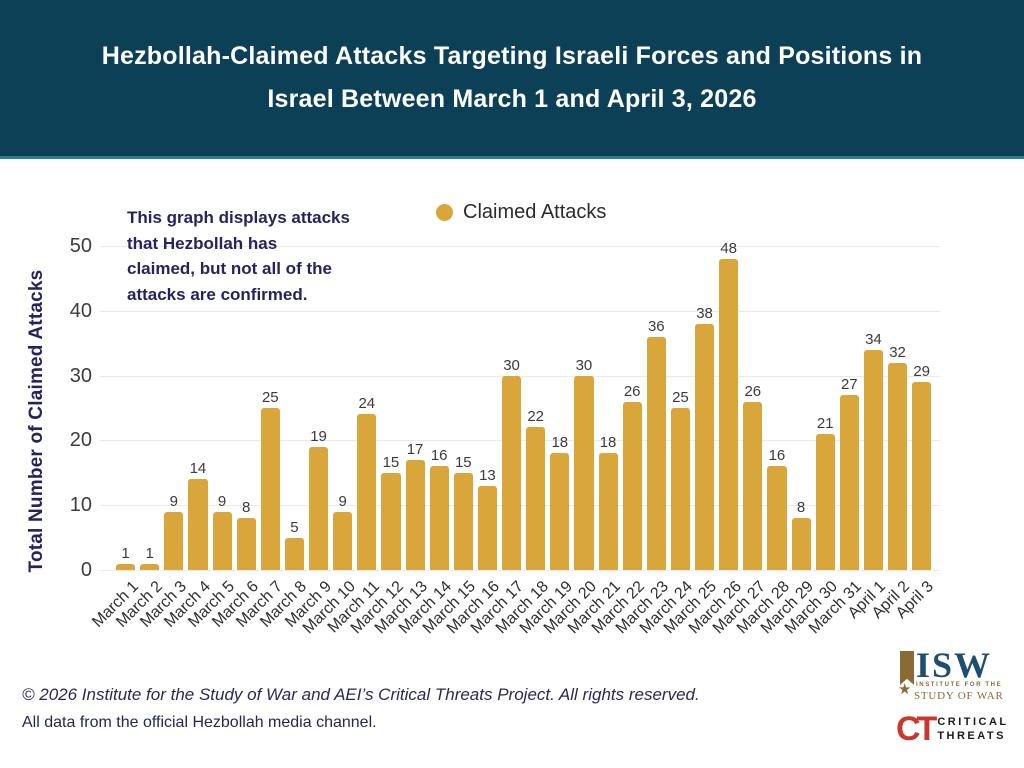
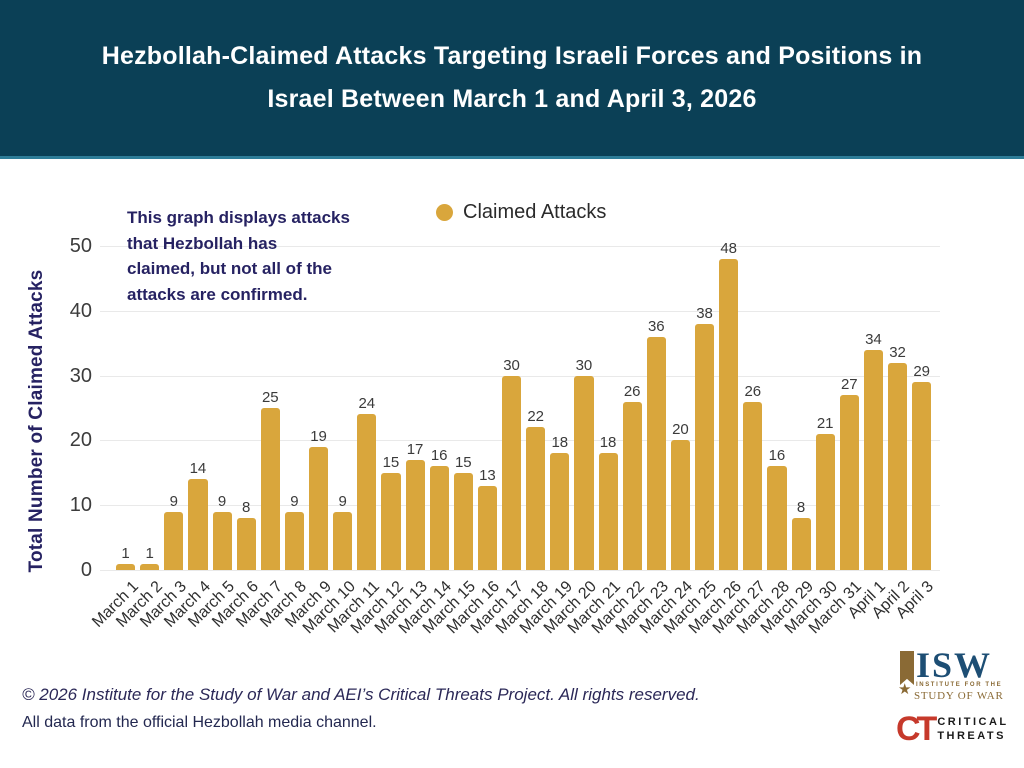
March 8: 5 -> 9
March 24: 25 -> 20
